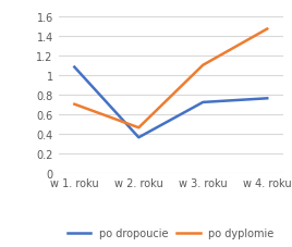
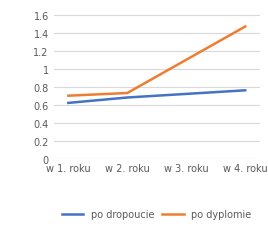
po dropoucie/w 1. roku: 1.08 -> 0.62
po dropoucie/w 2. roku: 0.36 -> 0.68
po dyplomie/w 2. roku: 0.46 -> 0.73
